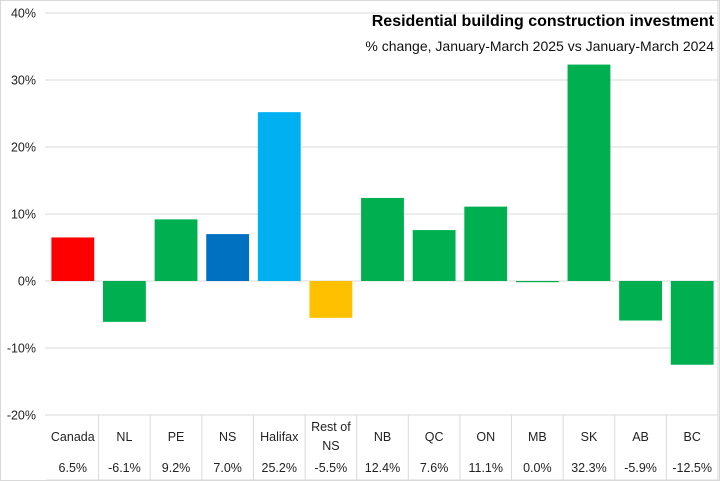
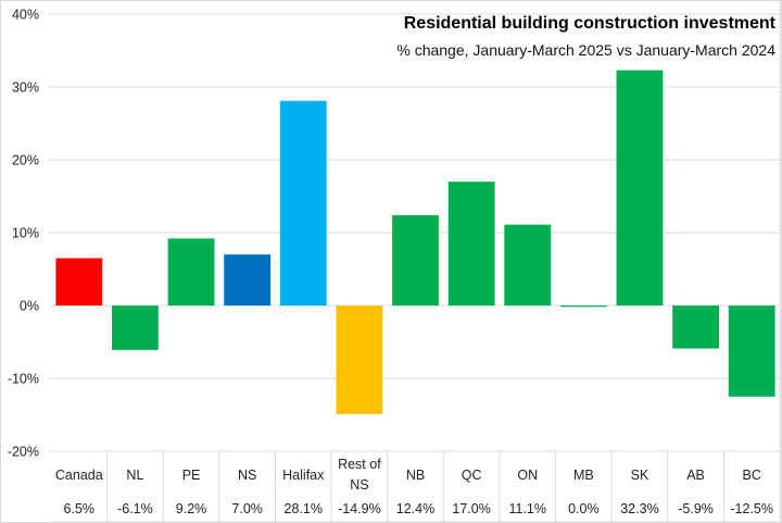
Halifax: 25.2% -> 28.1%
Rest of NS: -5.5% -> -14.9%
QC: 7.6% -> 17.0%
